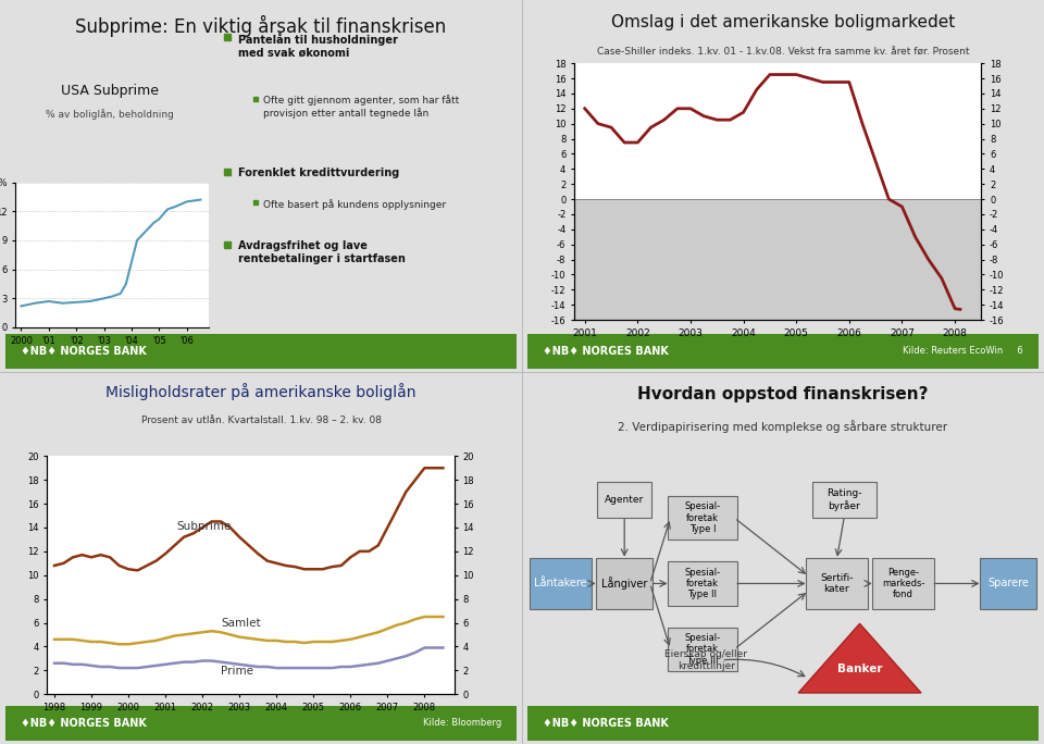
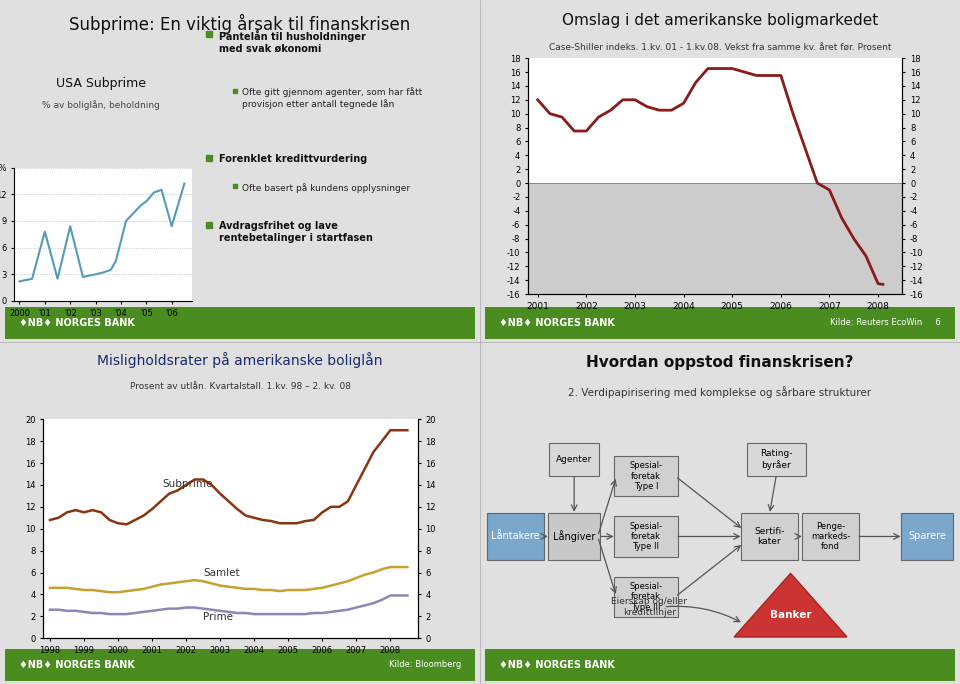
'01: 2.7 -> 7.8
'02: 2.6 -> 8.4
'06: 13.0 -> 8.4
